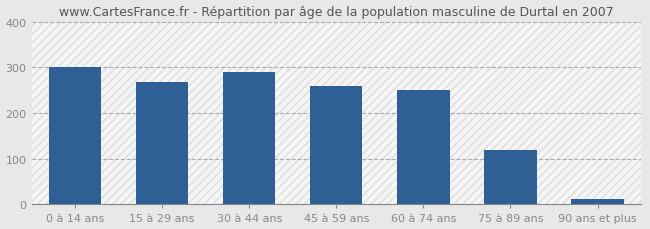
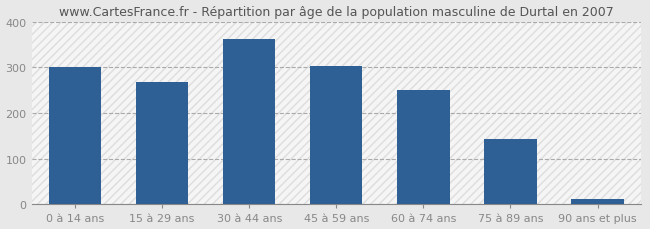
30 à 44 ans: 290 -> 362
45 à 59 ans: 260 -> 302
75 à 89 ans: 120 -> 142
